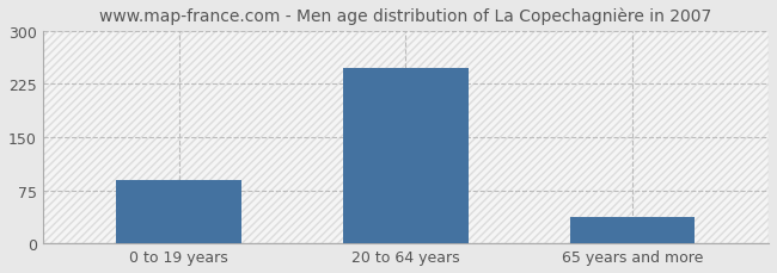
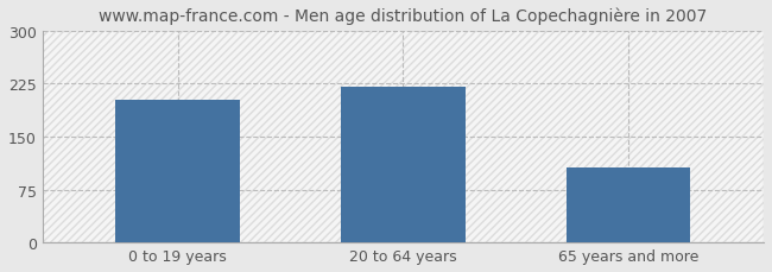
0 to 19 years: 90 -> 202
20 to 64 years: 248 -> 220
65 years and more: 38 -> 106
